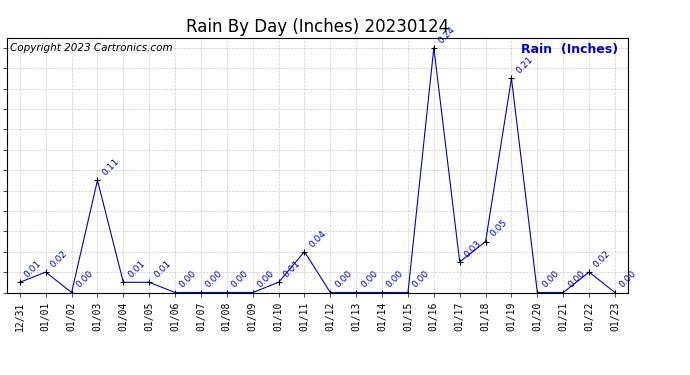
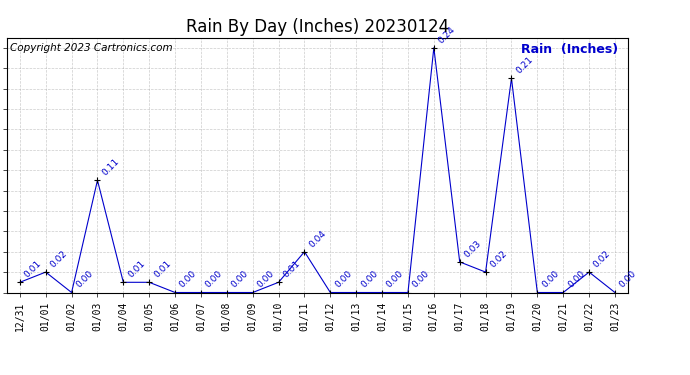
01/18: 0.05 -> 0.02
